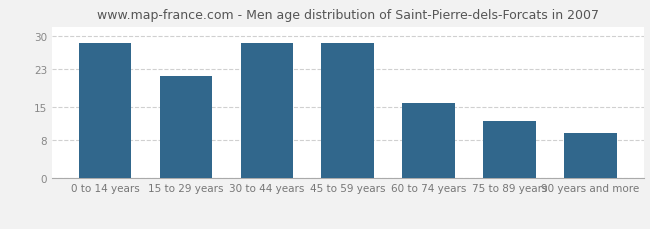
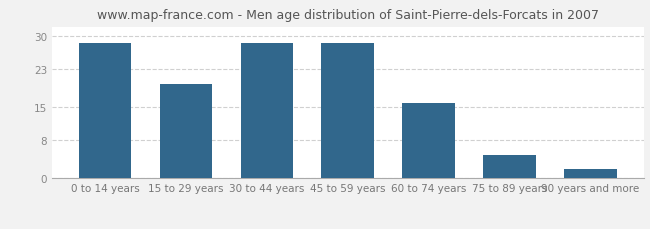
15 to 29 years: 21.5 -> 20.0
75 to 89 years: 12.0 -> 5.0
90 years and more: 9.5 -> 2.0
